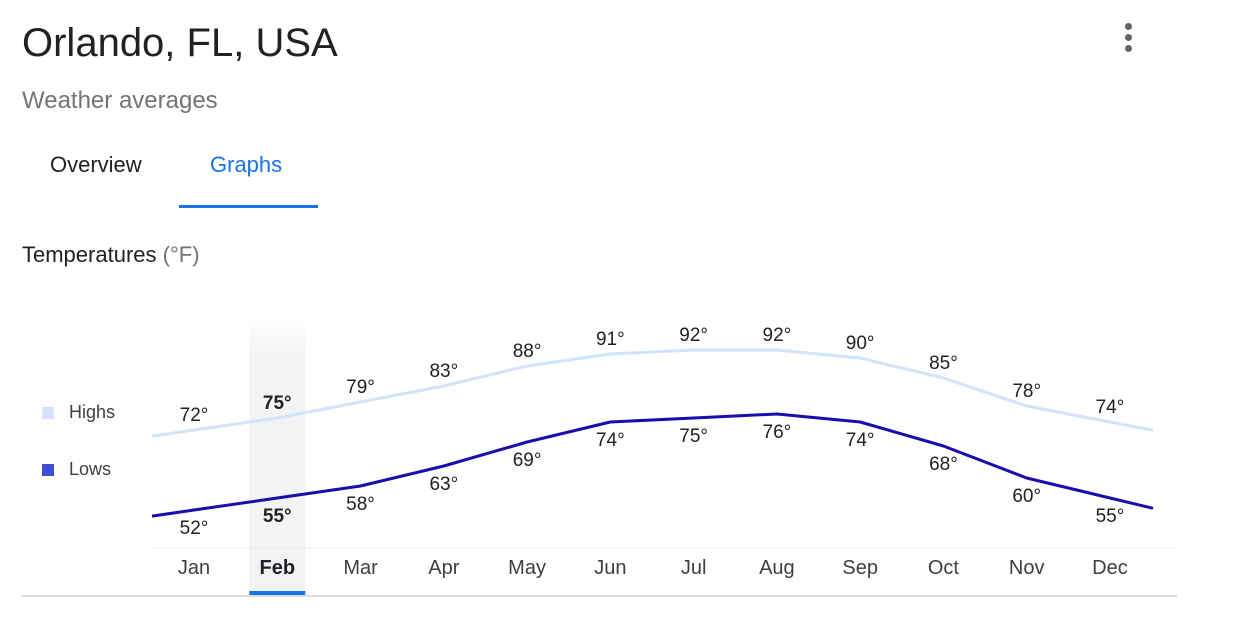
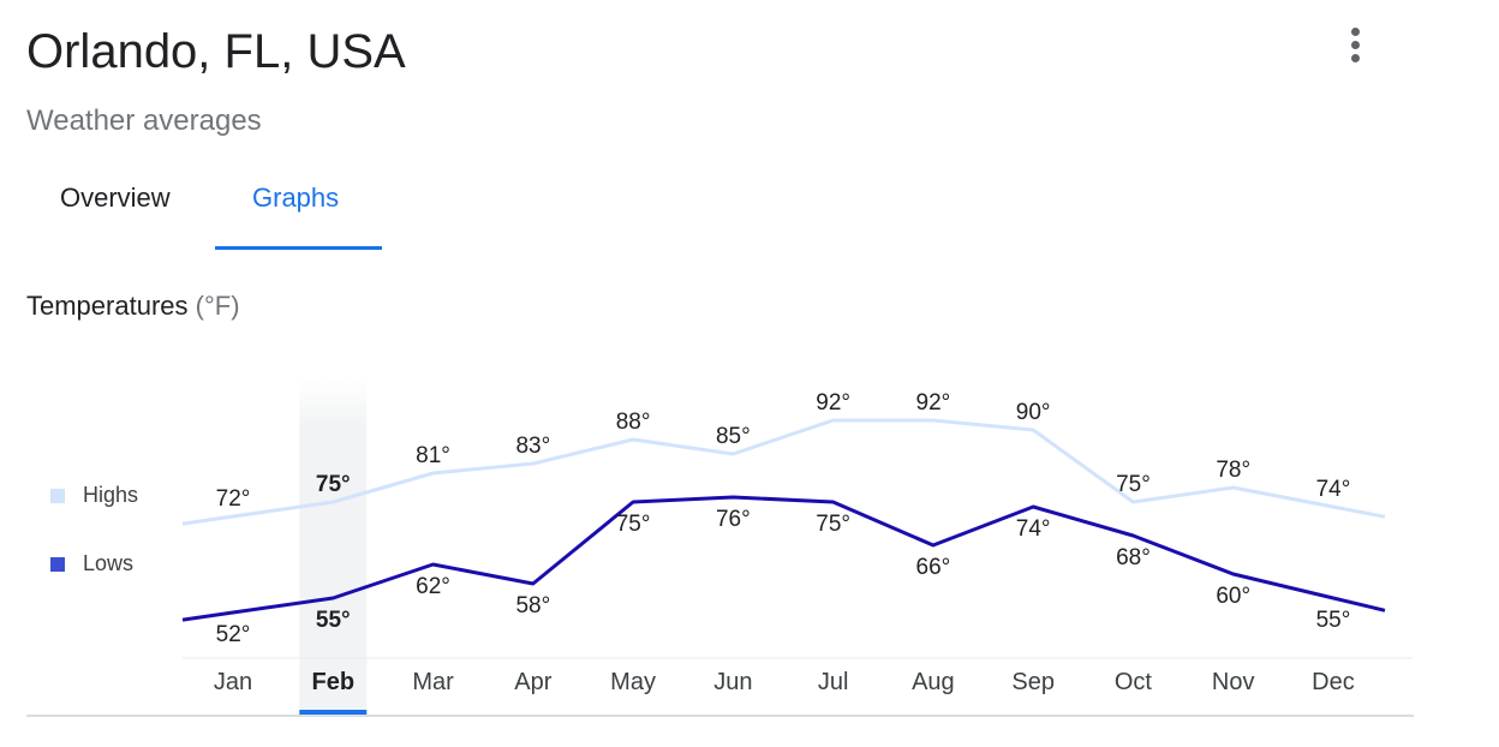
Highs/Mar: 79° -> 81°
Lows/Mar: 58° -> 62°
Lows/Apr: 63° -> 58°
Lows/May: 69° -> 75°
Highs/Jun: 91° -> 85°
Lows/Jun: 74° -> 76°
Lows/Aug: 76° -> 66°
Highs/Oct: 85° -> 75°
